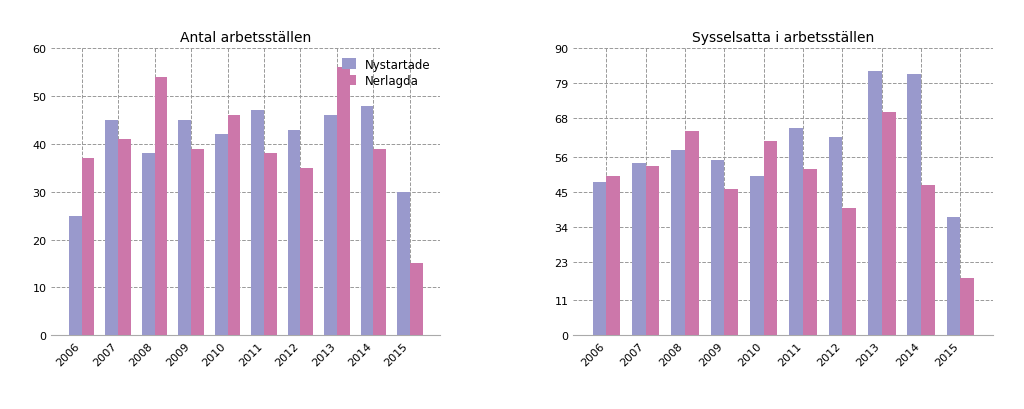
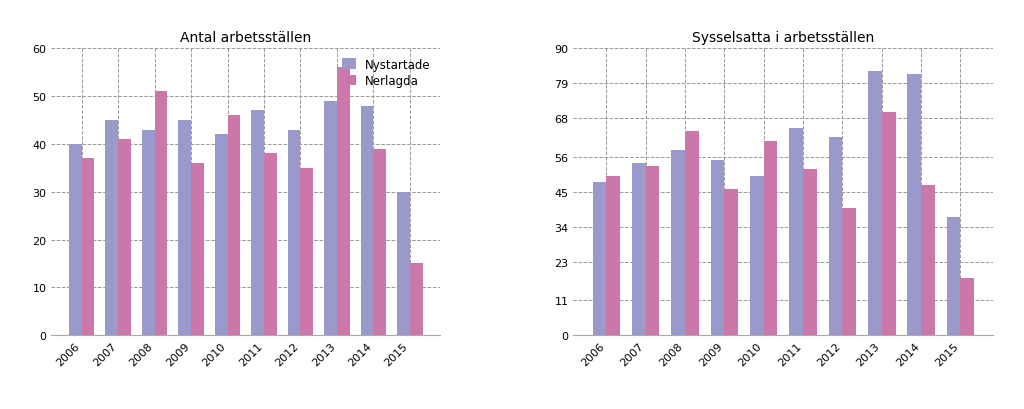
Antal arbetsställen/Nystartade/2006: 25 -> 40
Antal arbetsställen/Nystartade/2008: 38 -> 43
Antal arbetsställen/Nerlagda/2008: 54 -> 51
Antal arbetsställen/Nerlagda/2009: 39 -> 36
Antal arbetsställen/Nystartade/2013: 46 -> 49
